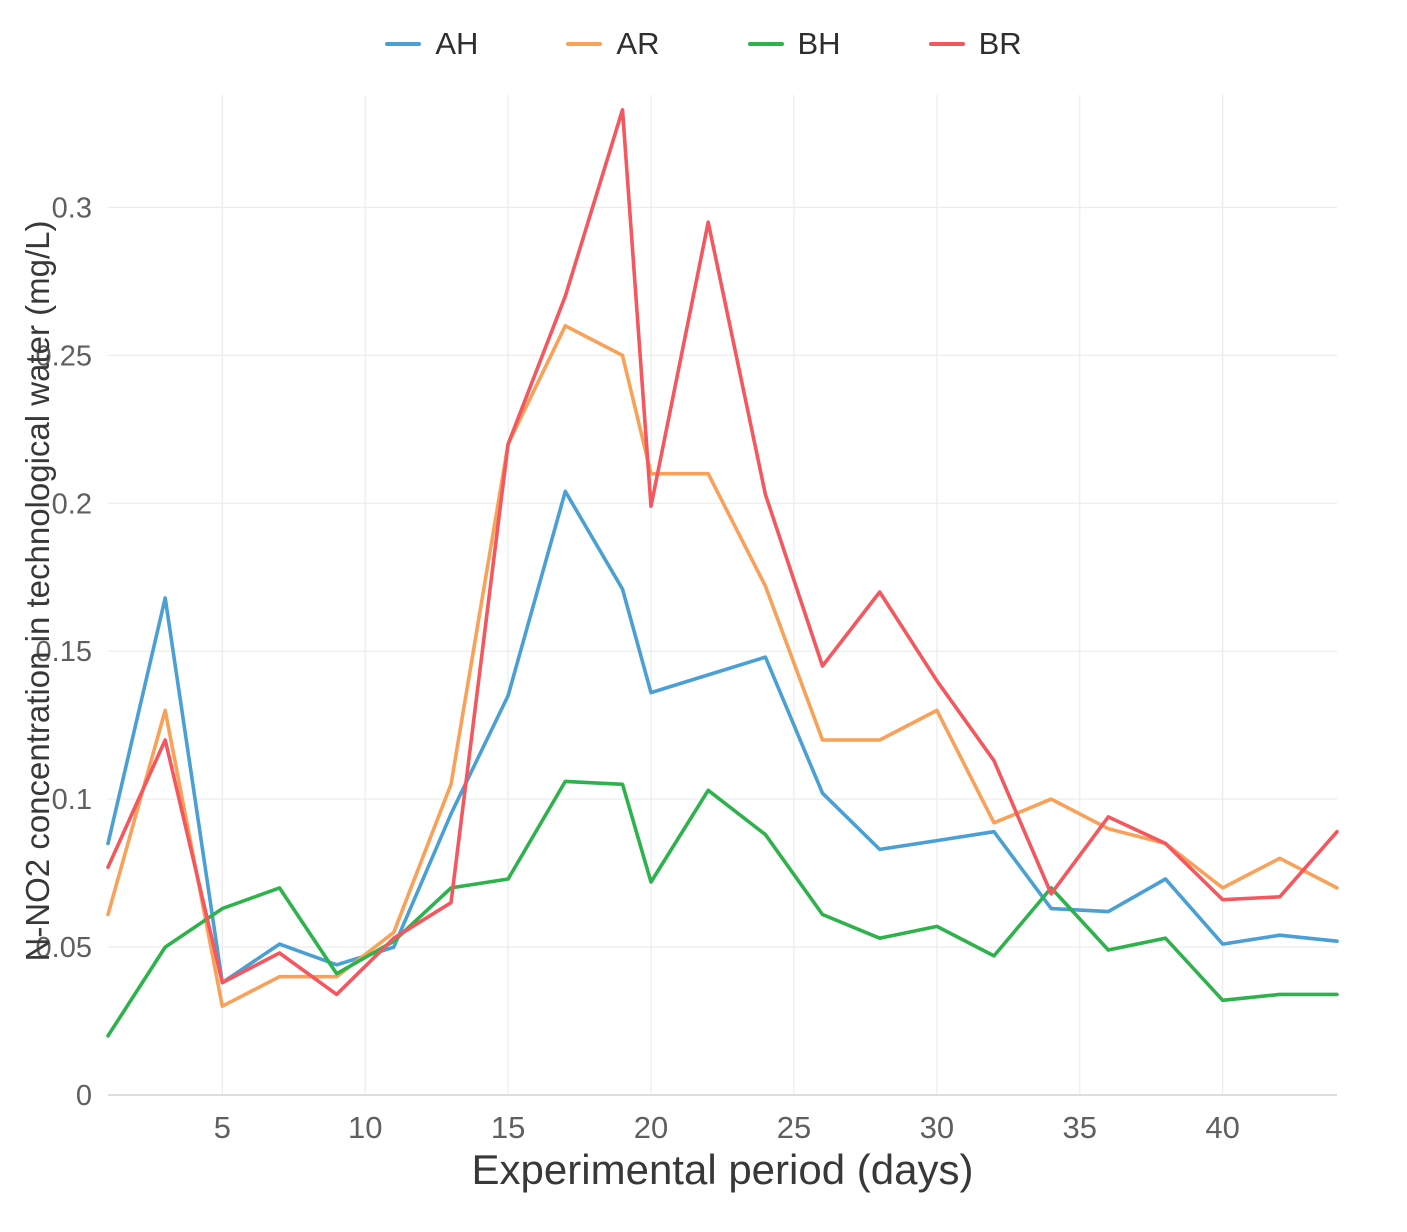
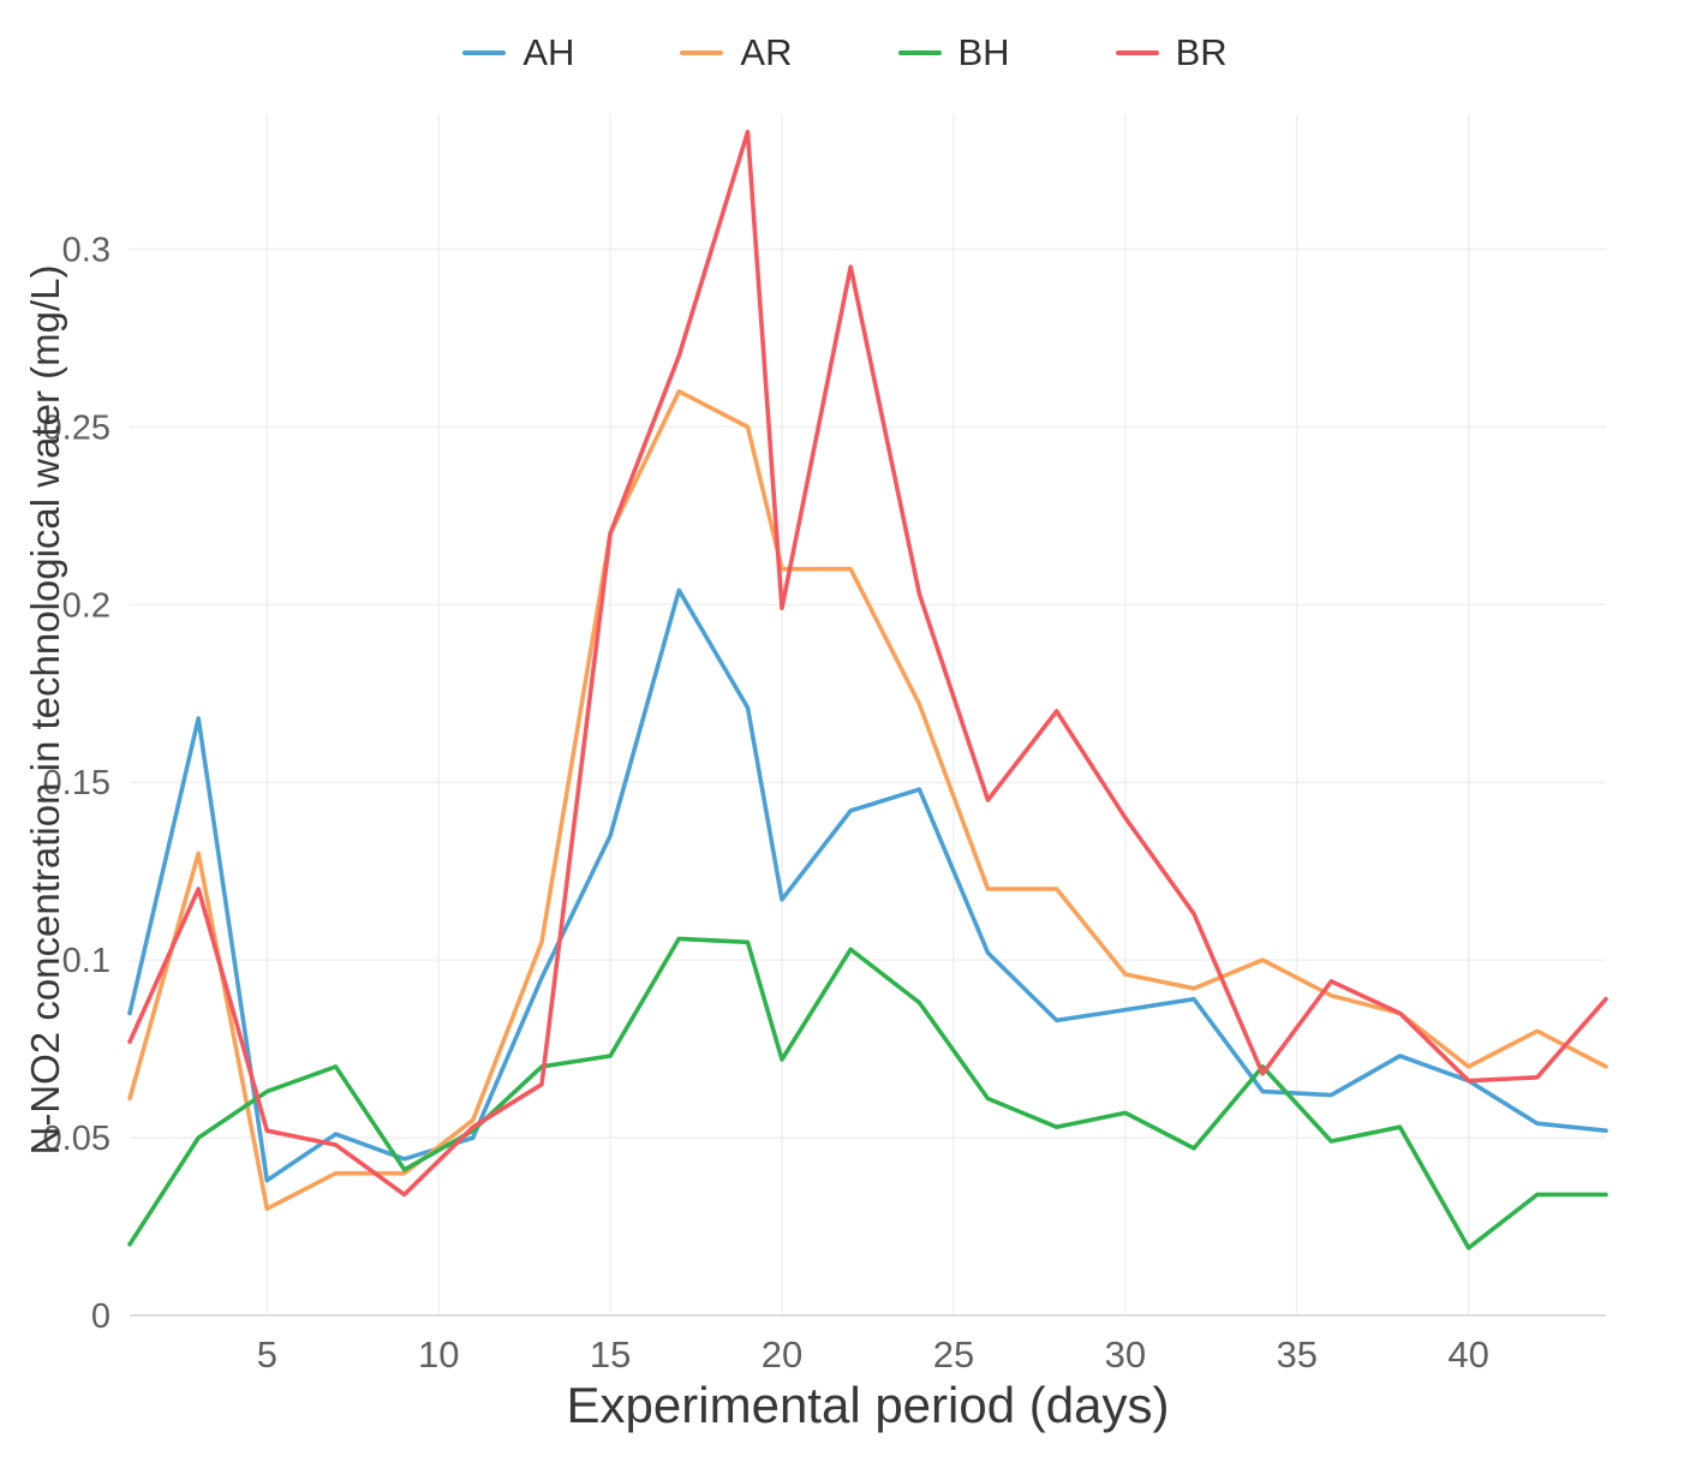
BR/5: 0.038 -> 0.052
AH/20: 0.136 -> 0.117
AR/30: 0.130 -> 0.096
AH/40: 0.051 -> 0.066
BH/40: 0.032 -> 0.019
